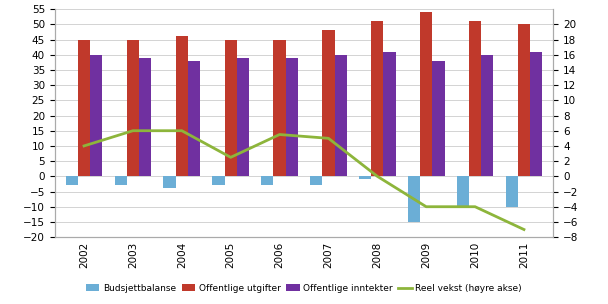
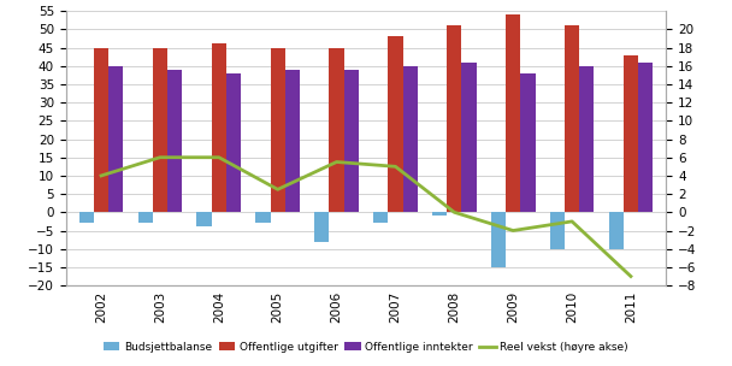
Budsjettbalanse/2006: -3 -> -8
Reel vekst (høyre akse)/2009: -4.0 -> -2.0
Reel vekst (høyre akse)/2010: -4.0 -> -1.0
Offentlige utgifter/2011: 50 -> 43
